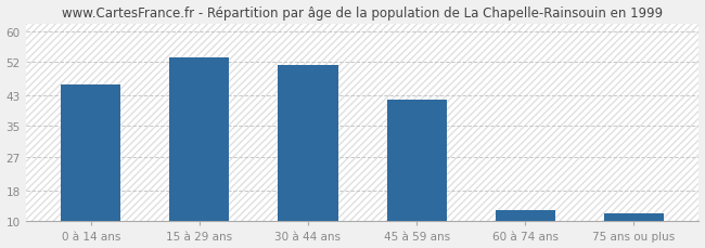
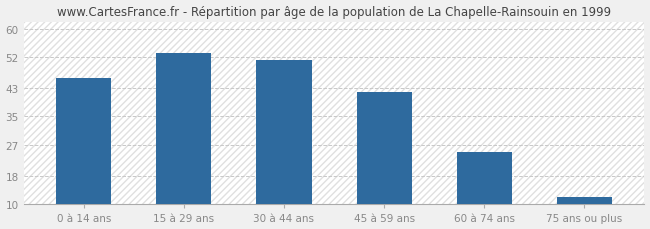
60 à 74 ans: 13 -> 25
